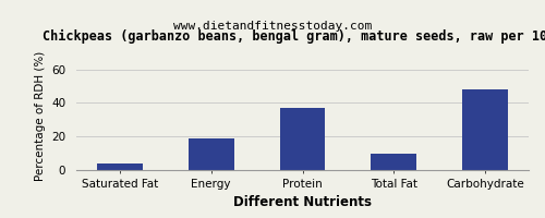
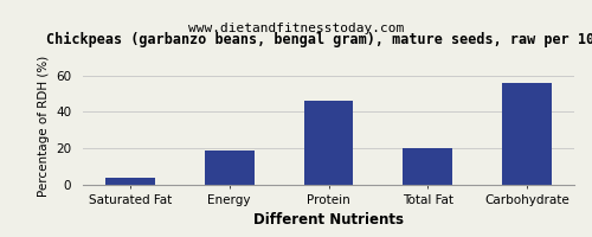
Protein: 37 -> 46
Total Fat: 10 -> 20
Carbohydrate: 48 -> 56
